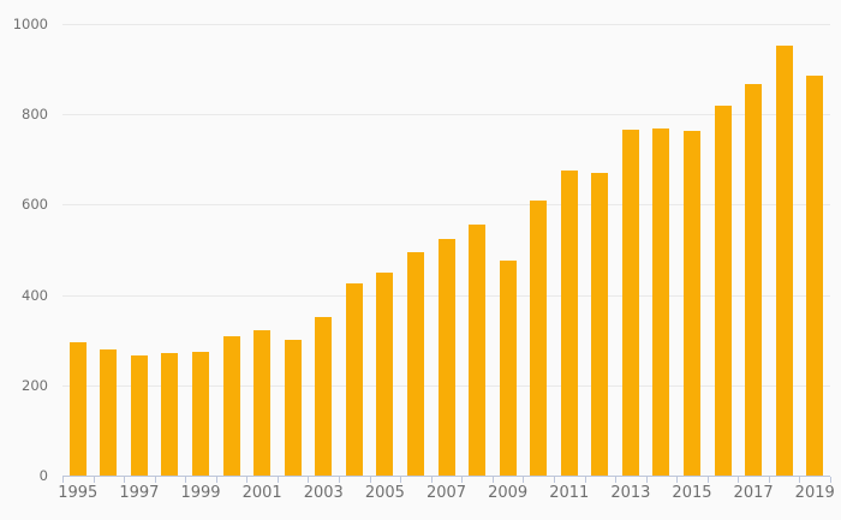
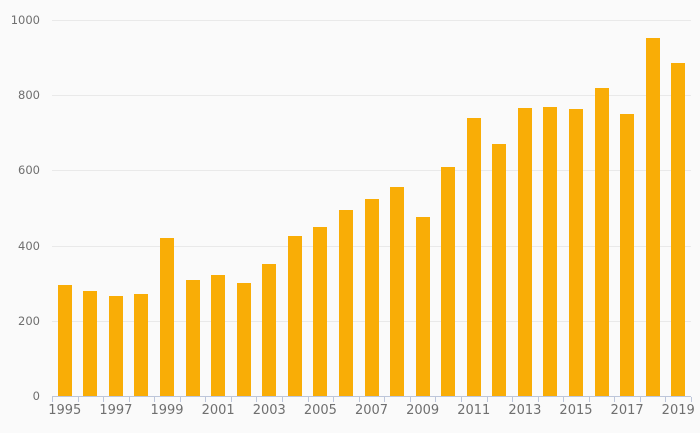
1999: 270 -> 420
2011: 680 -> 740
2017: 870 -> 750
